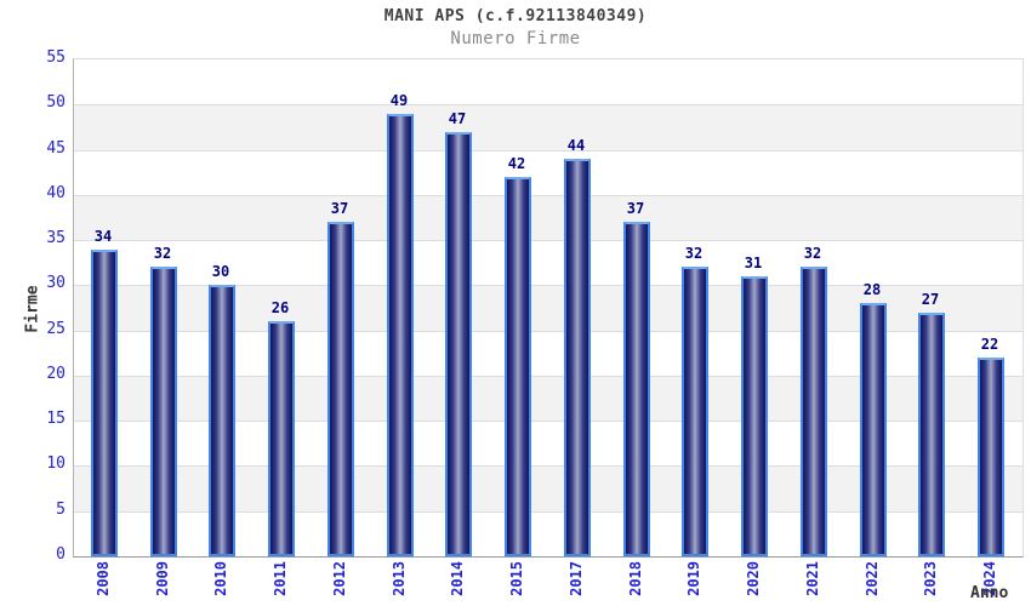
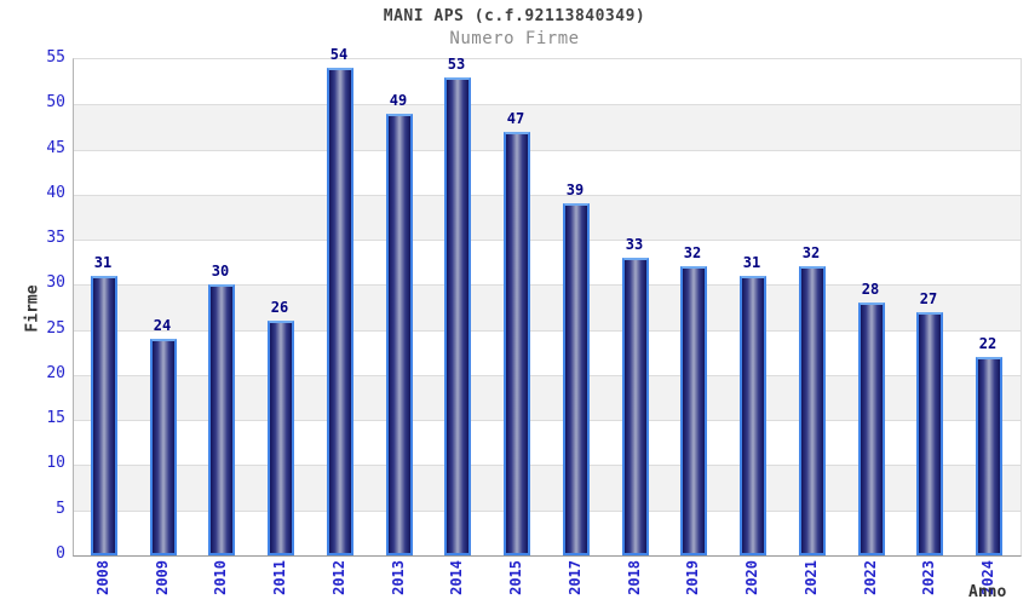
2008: 34 -> 31
2009: 32 -> 24
2012: 37 -> 54
2014: 47 -> 53
2015: 42 -> 47
2017: 44 -> 39
2018: 37 -> 33
